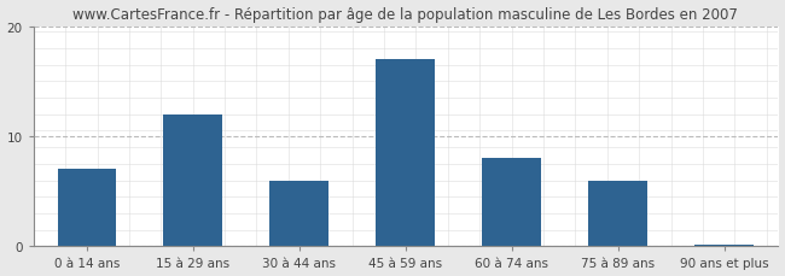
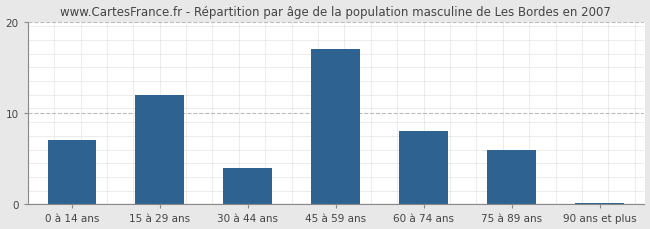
30 à 44 ans: 6.0 -> 4.0
